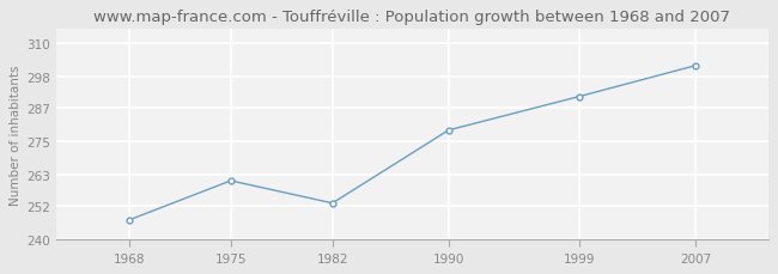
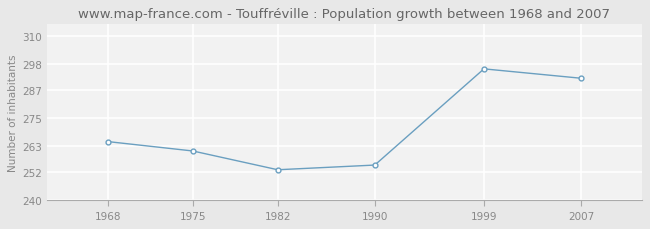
1968: 247 -> 265
1990: 279 -> 255
1999: 291 -> 296
2007: 302 -> 292
